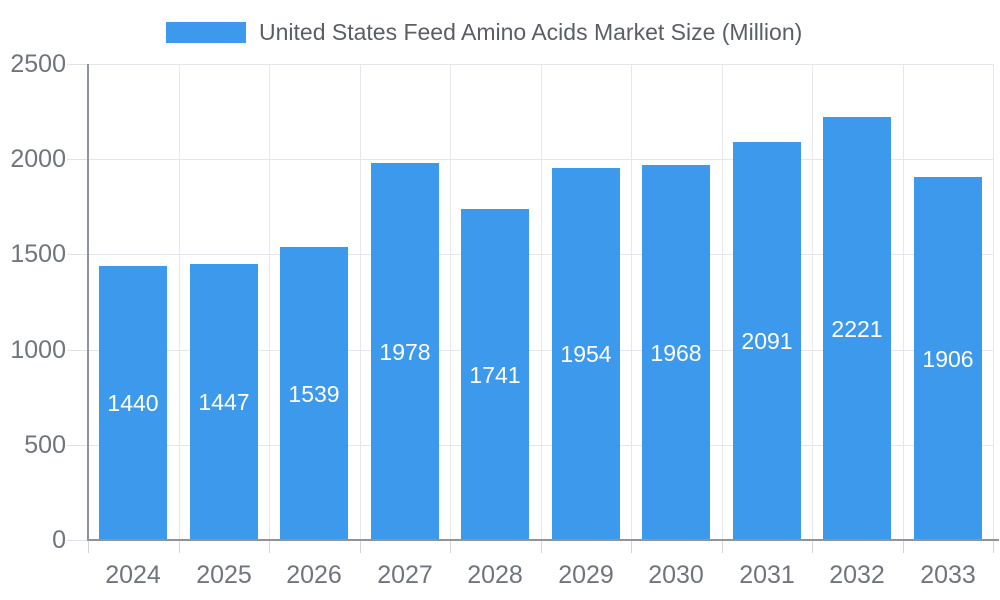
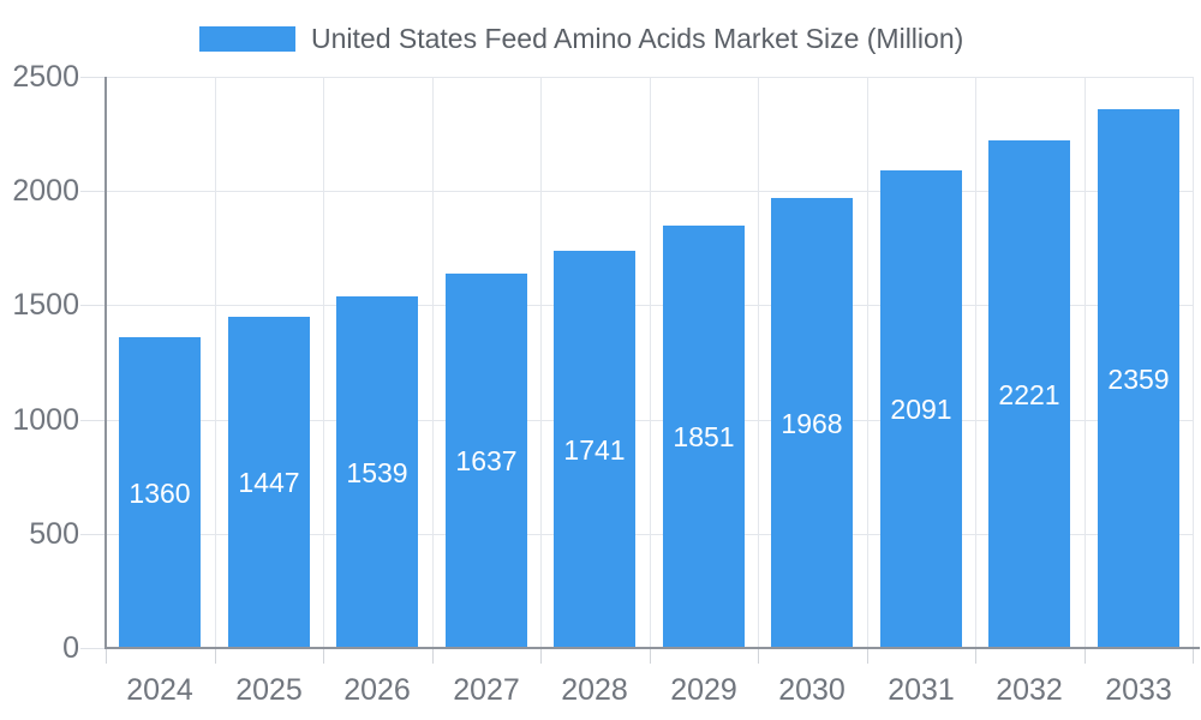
2024: 1440 -> 1360
2027: 1978 -> 1637
2029: 1954 -> 1851
2033: 1906 -> 2359
